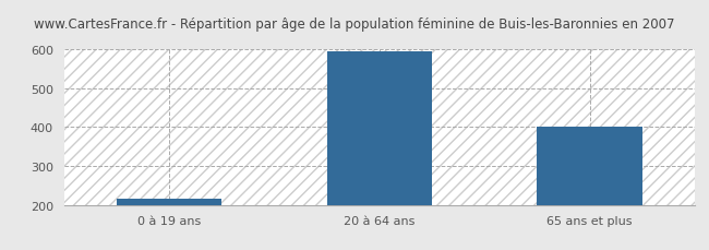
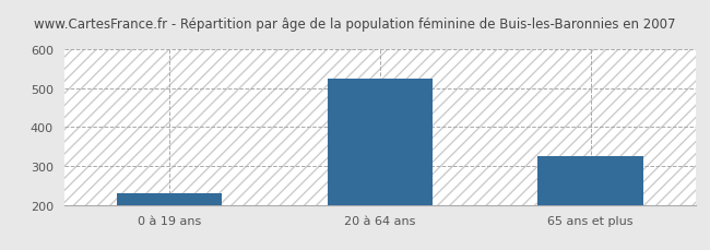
0 à 19 ans: 215 -> 230
20 à 64 ans: 595 -> 525
65 ans et plus: 402 -> 325
